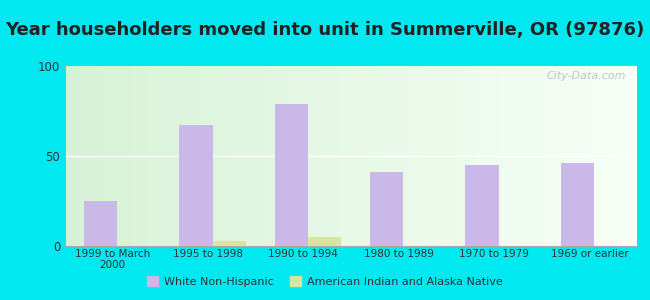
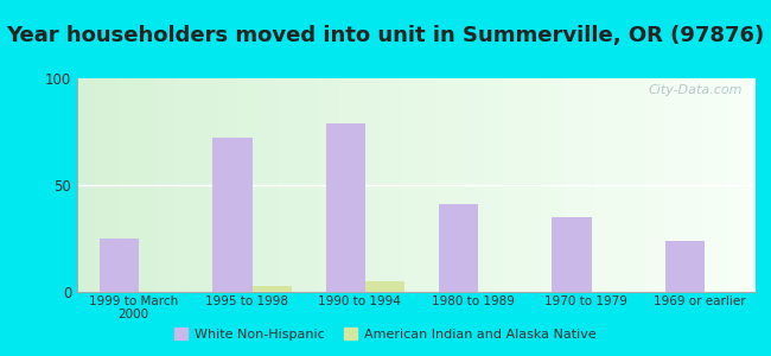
White Non-Hispanic/1995 to 1998: 67 -> 72
White Non-Hispanic/1970 to 1979: 45 -> 35
White Non-Hispanic/1969 or earlier: 46 -> 24
